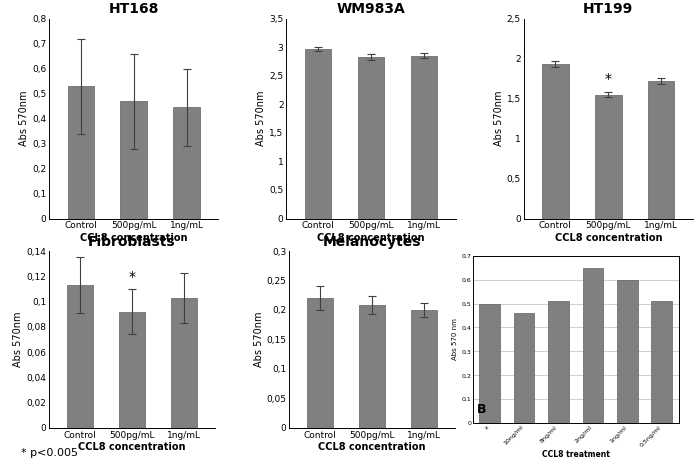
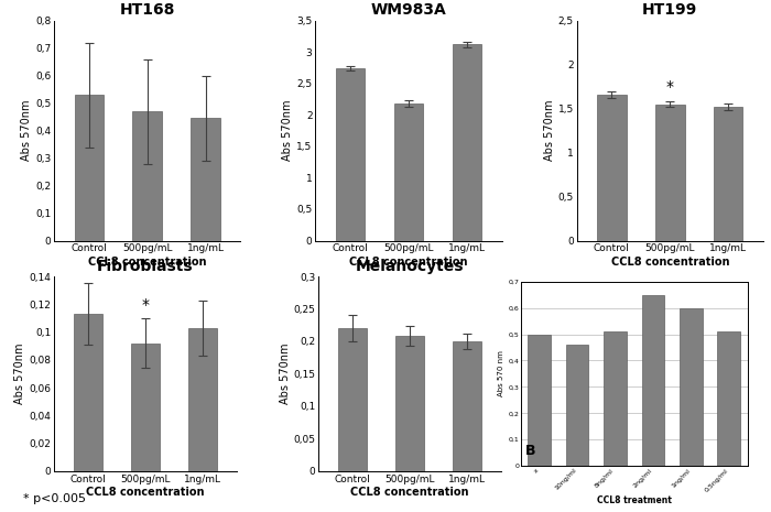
WM983A/Control: 2,97 -> 2,74
WM983A/500pg/mL: 2,83 -> 2,18
WM983A/1ng/mL: 2,85 -> 3,12
HT199/Control: 1,93 -> 1,66
HT199/1ng/mL: 1,72 -> 1,52
